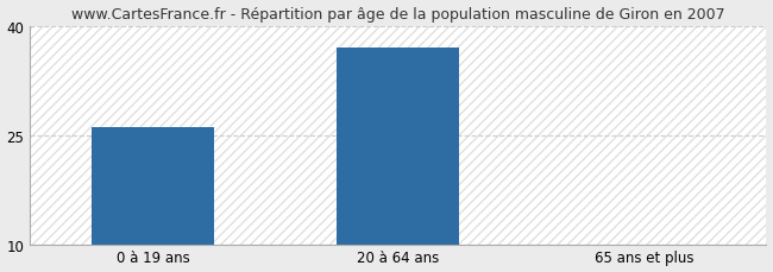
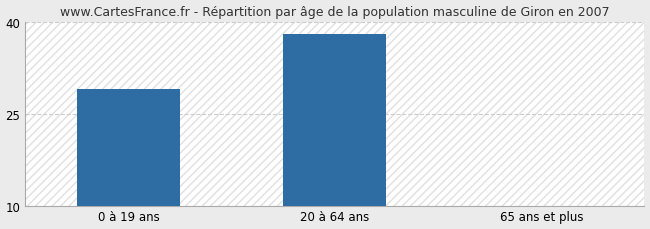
0 à 19 ans: 26 -> 29
20 à 64 ans: 37 -> 38
